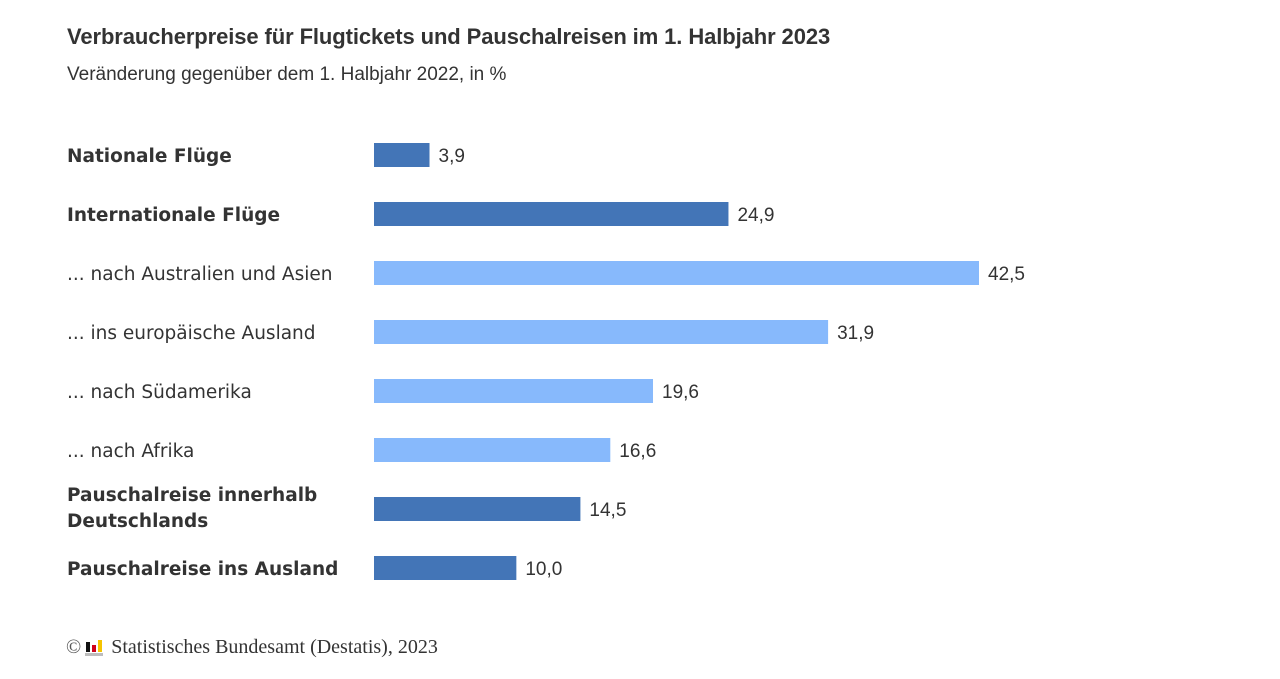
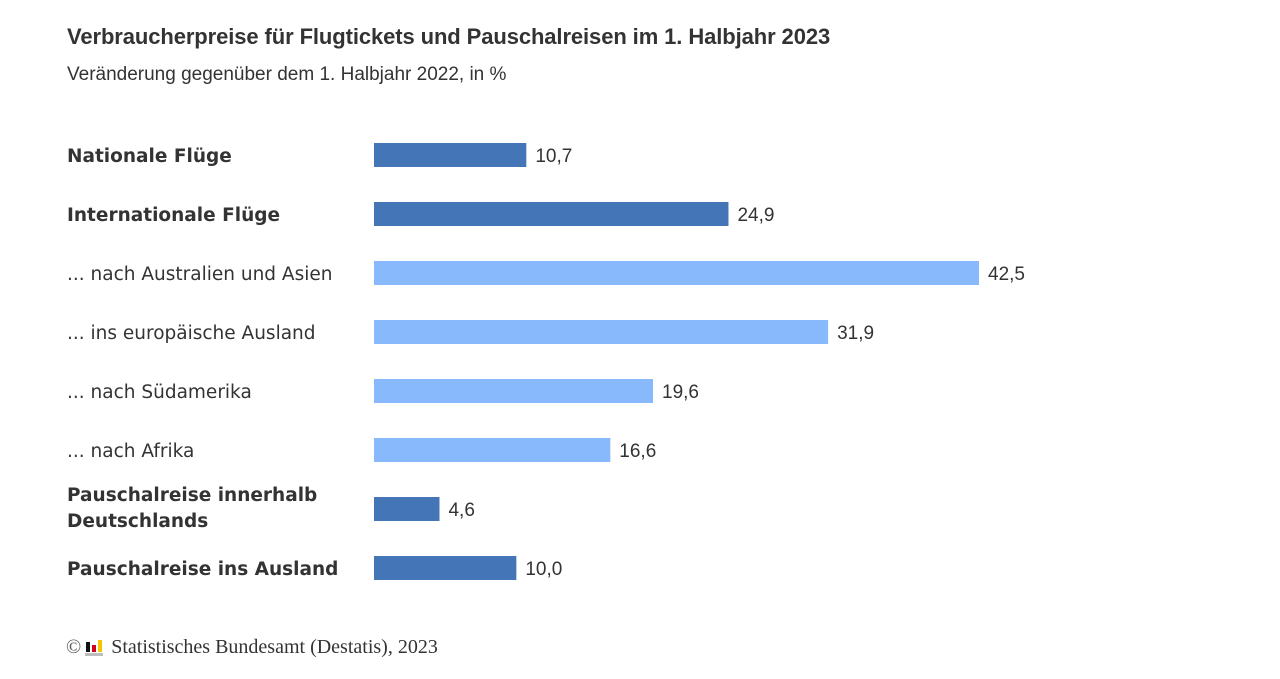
Nationale Flüge: 3,9 -> 10,7
Pauschalreise innerhalb Deutschlands: 14,5 -> 4,6
